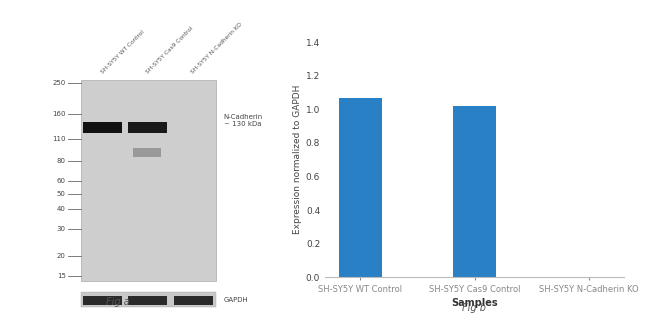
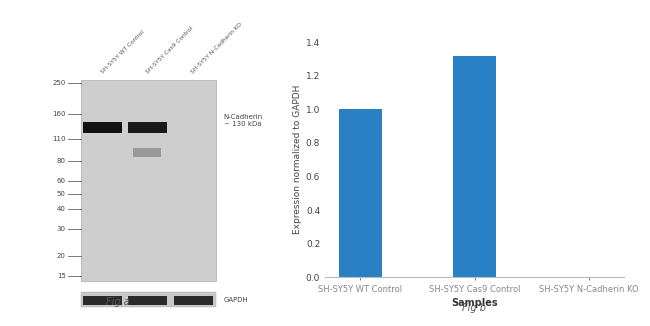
SH-SY5Y WT Control: 1.07 -> 1.00
SH-SY5Y Cas9 Control: 1.02 -> 1.32
